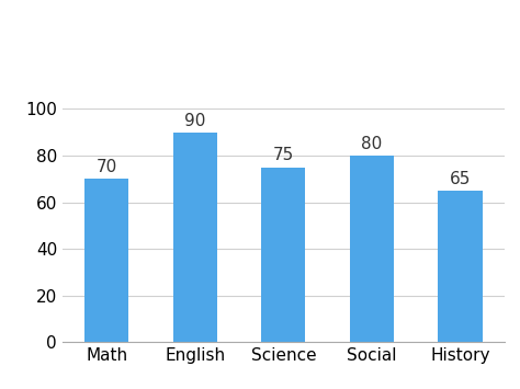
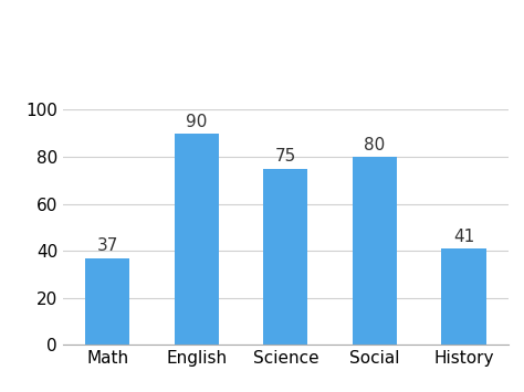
Math: 70 -> 37
History: 65 -> 41
